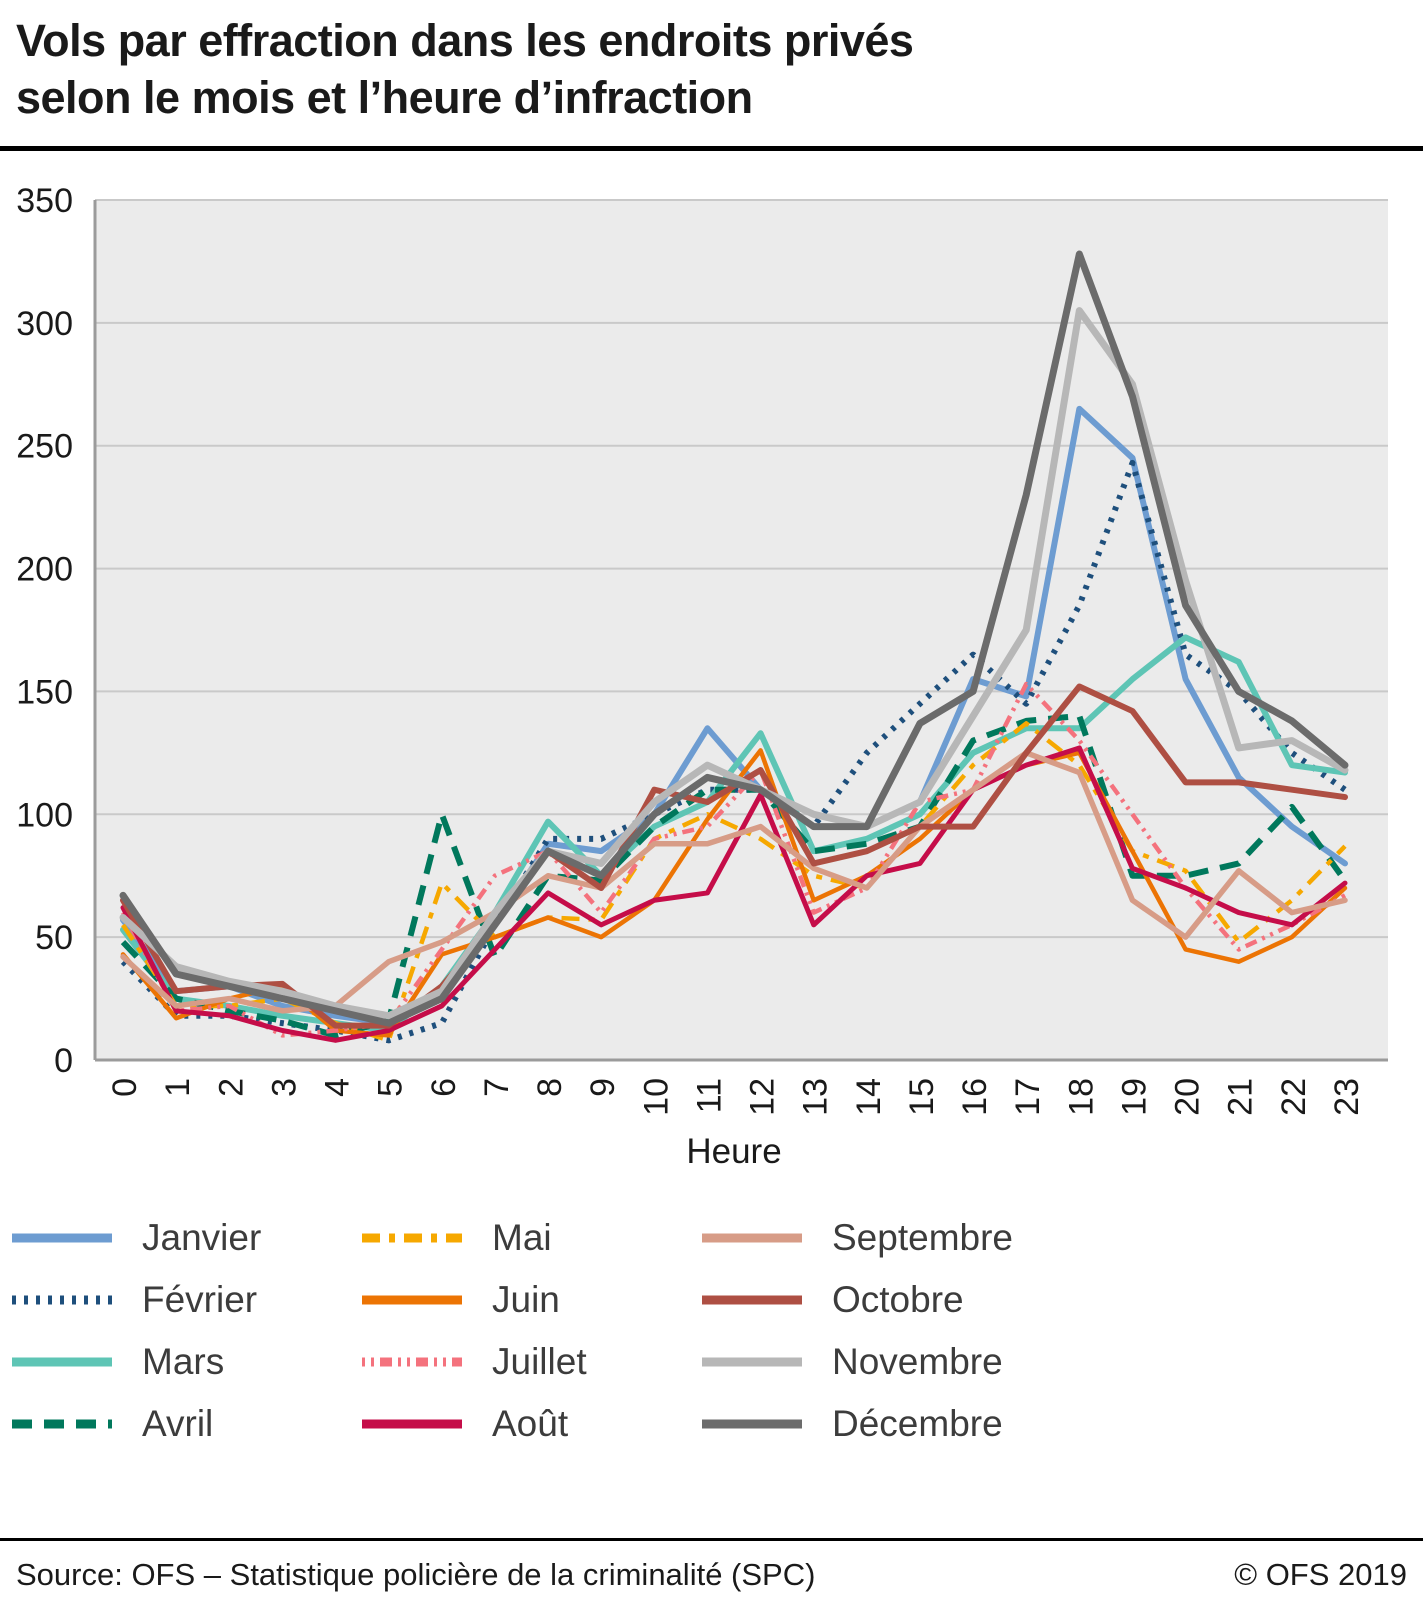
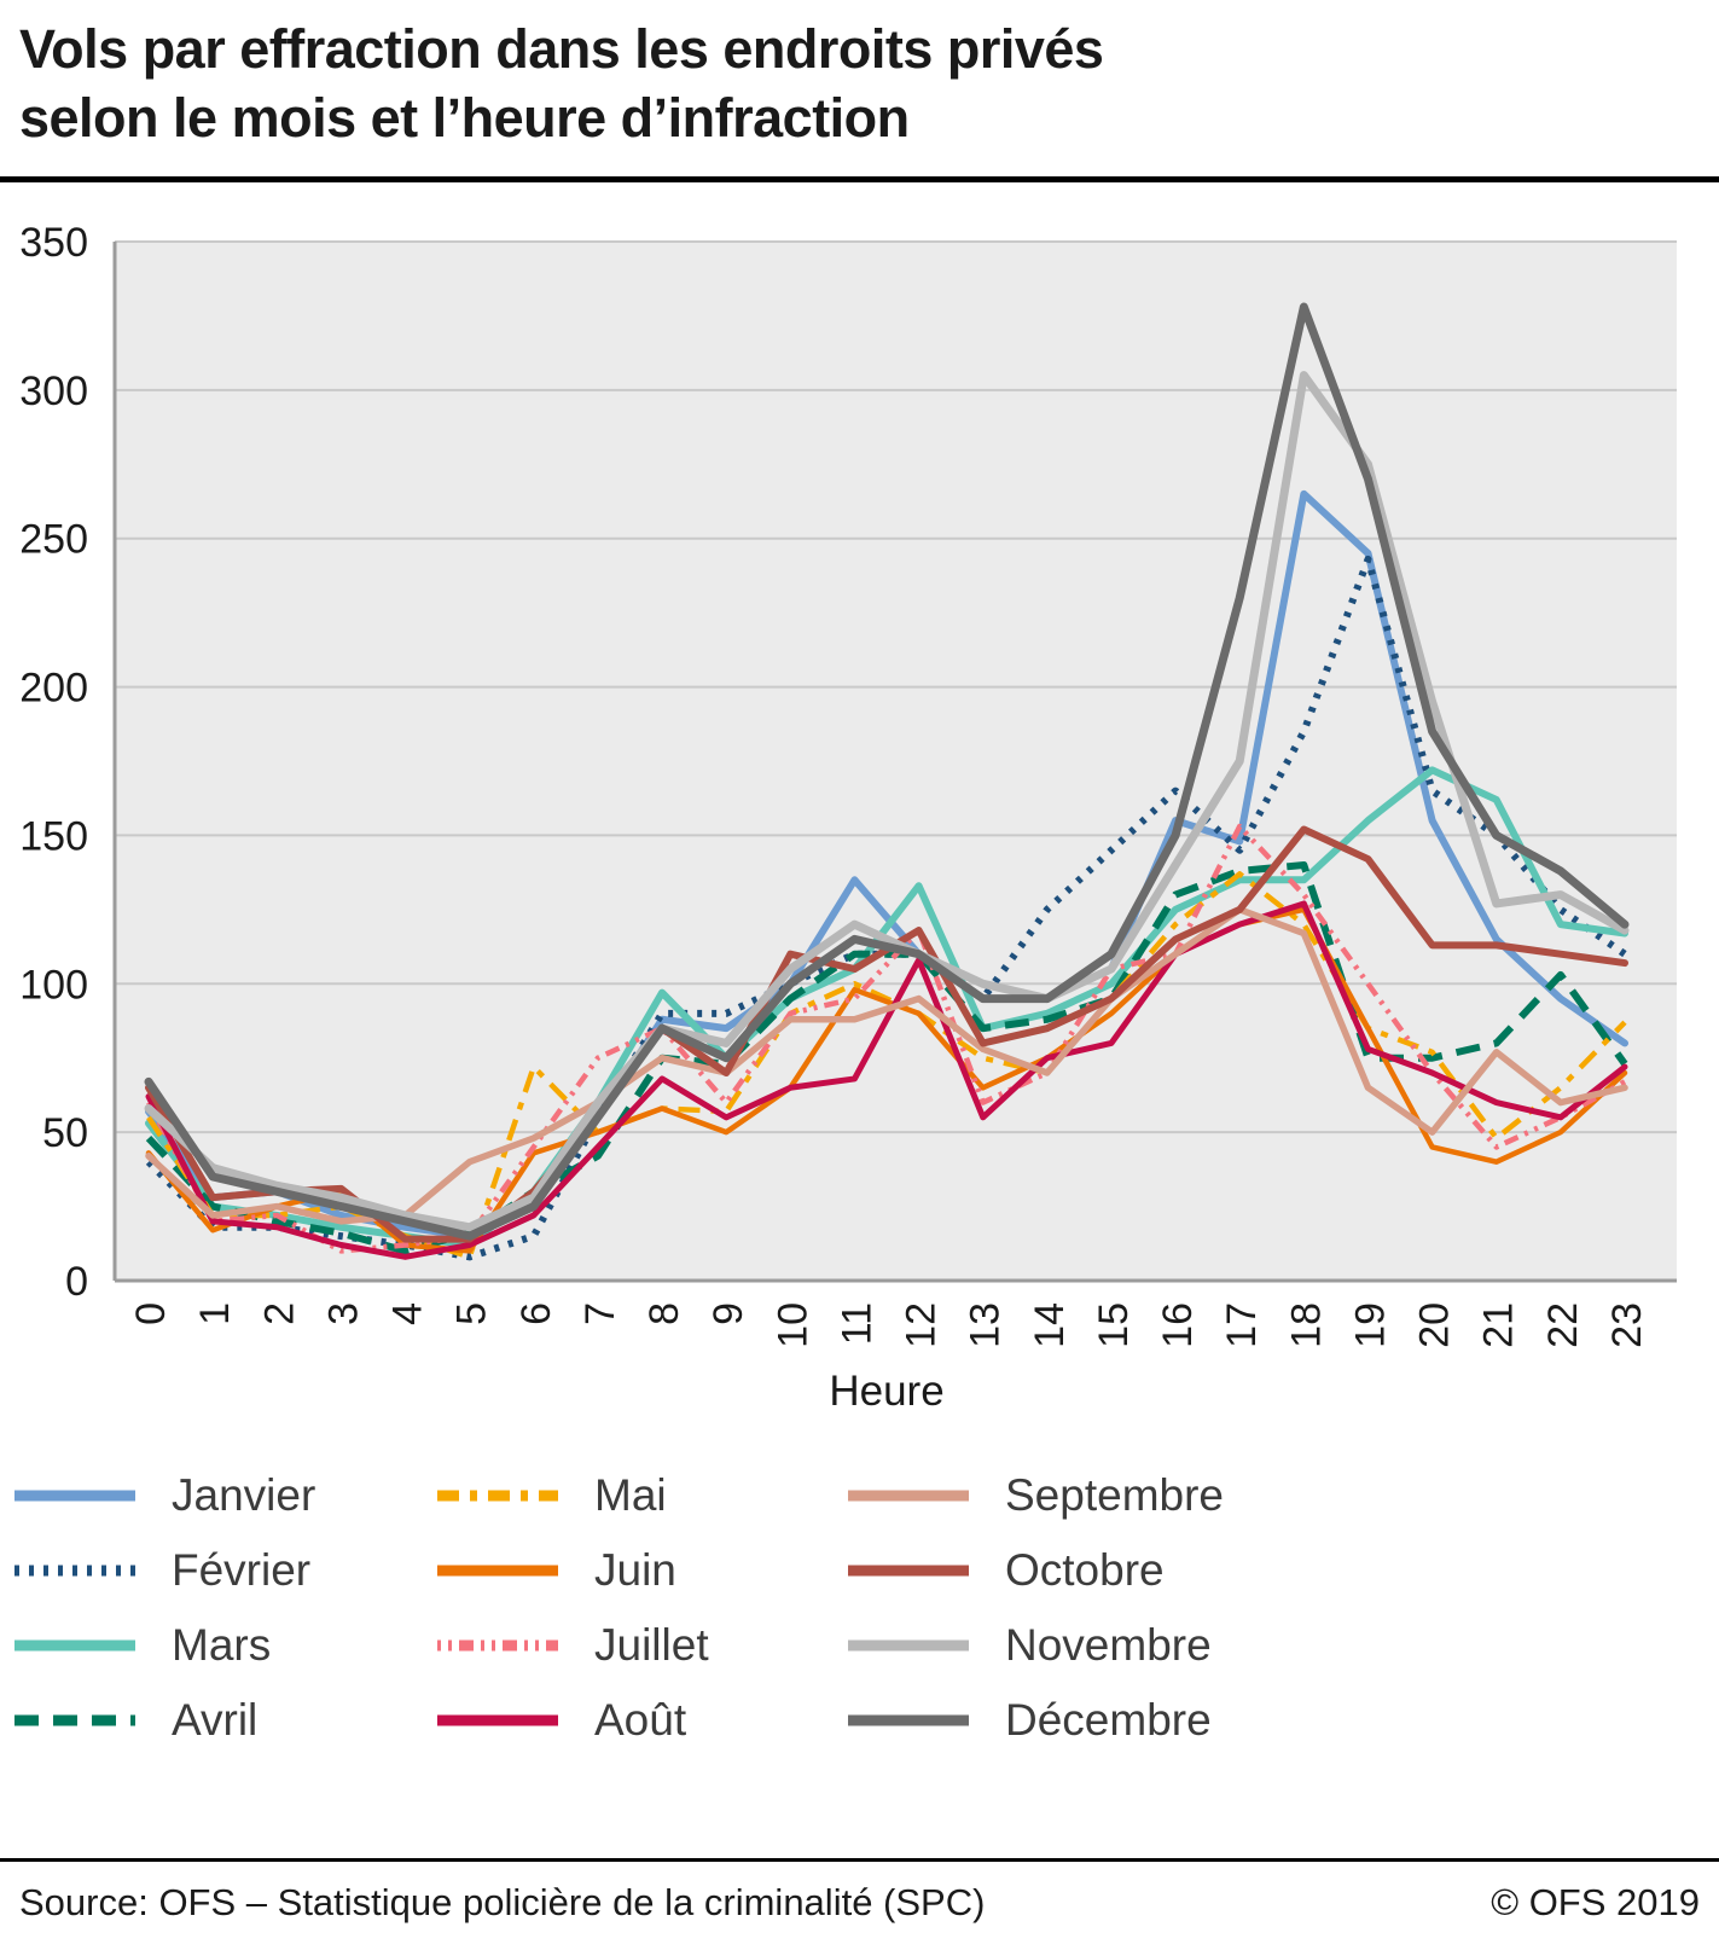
Avril/6: 100 -> 30
Juin/12: 126 -> 90
Décembre/15: 137 -> 110
Octobre/16: 95 -> 115
